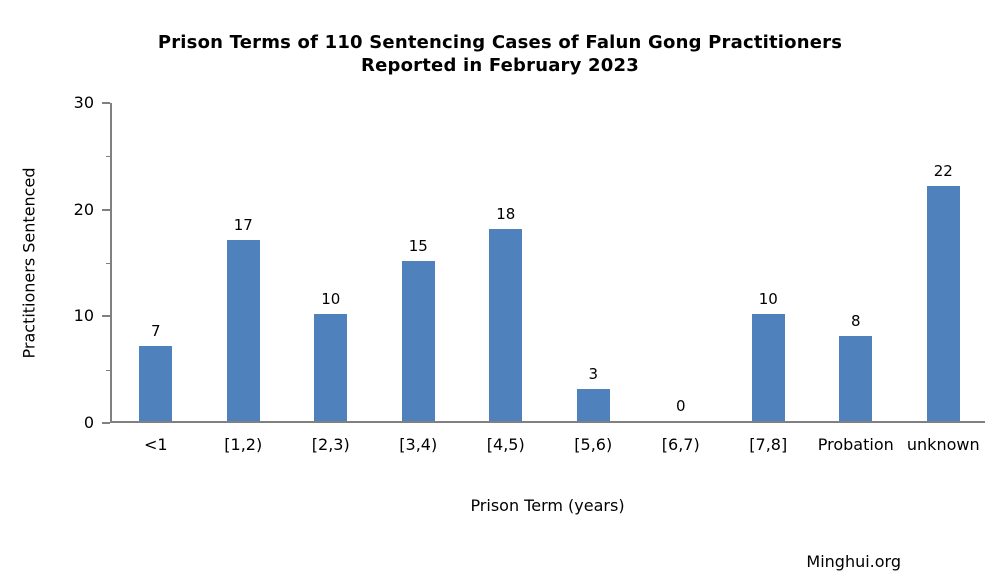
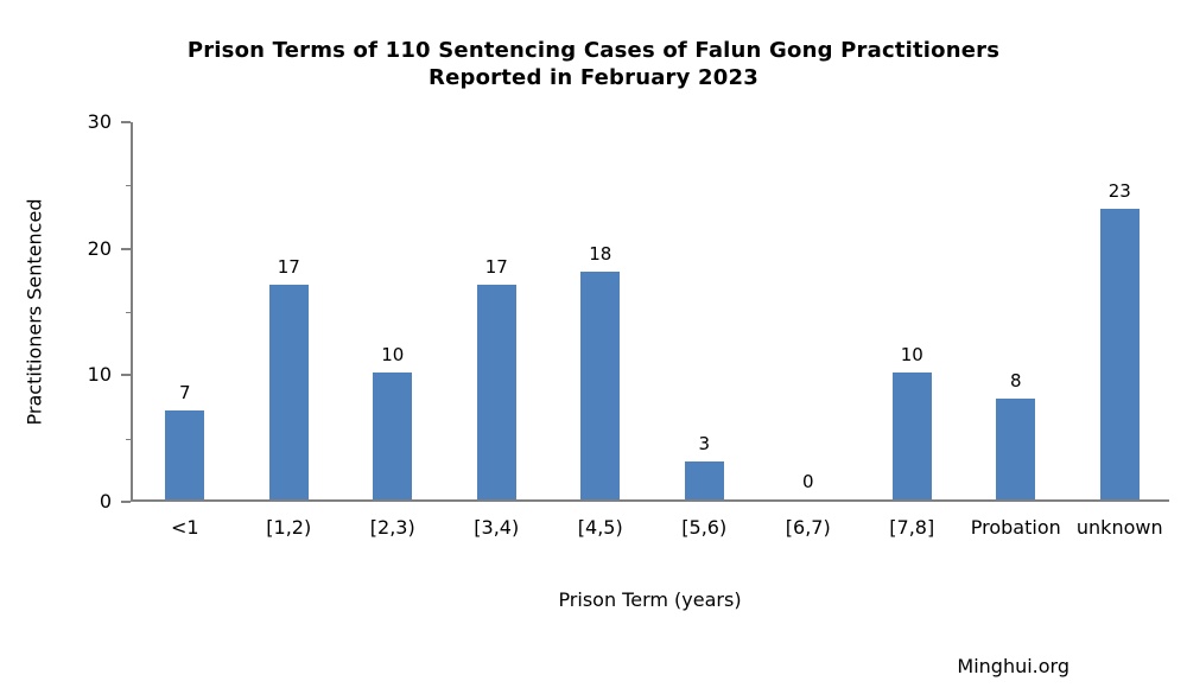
[3,4): 15 -> 17
unknown: 22 -> 23
